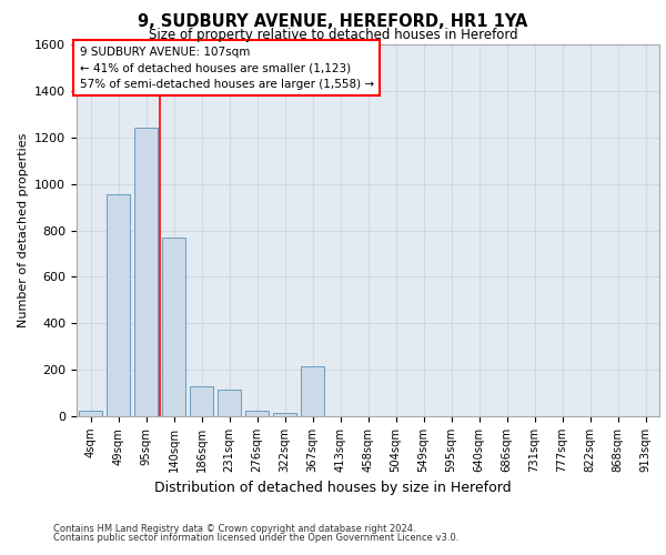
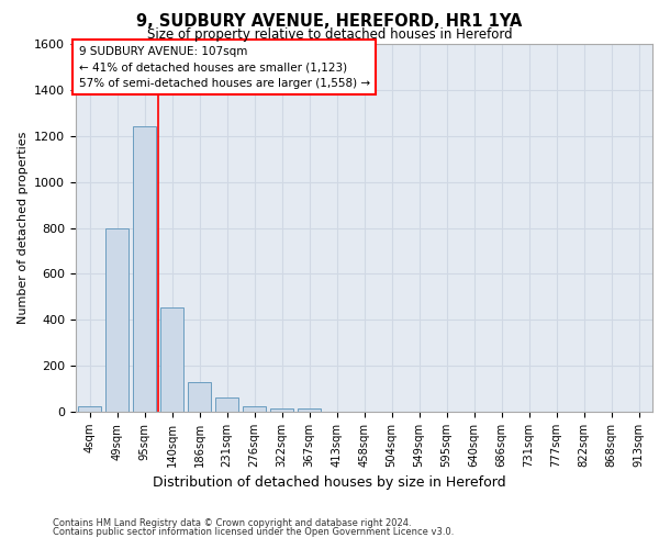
49sqm: 955 -> 800
140sqm: 770 -> 455
231sqm: 115 -> 62
367sqm: 215 -> 15
